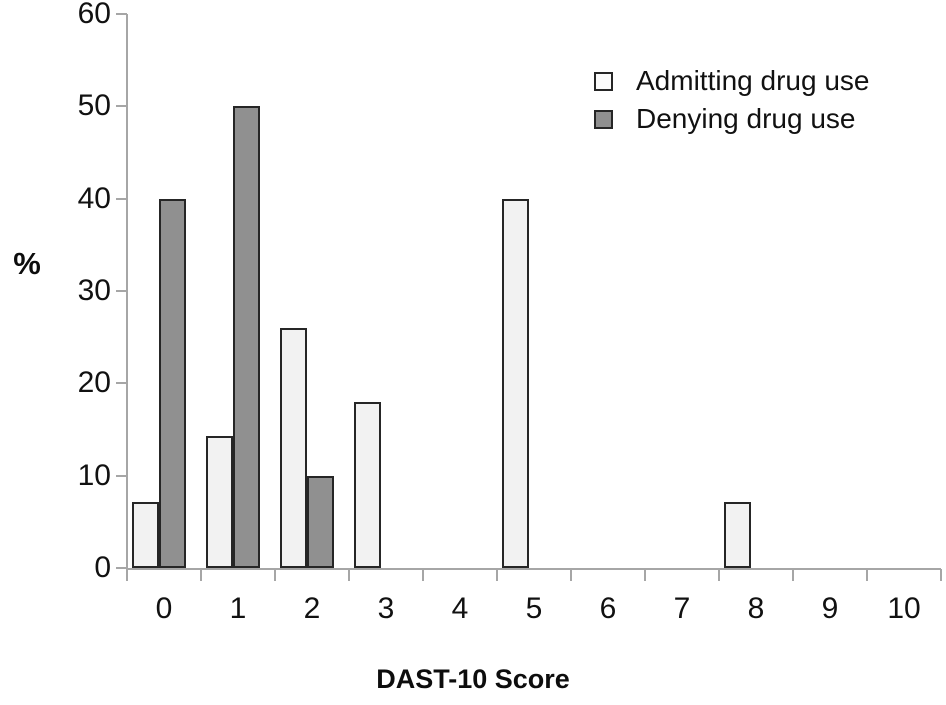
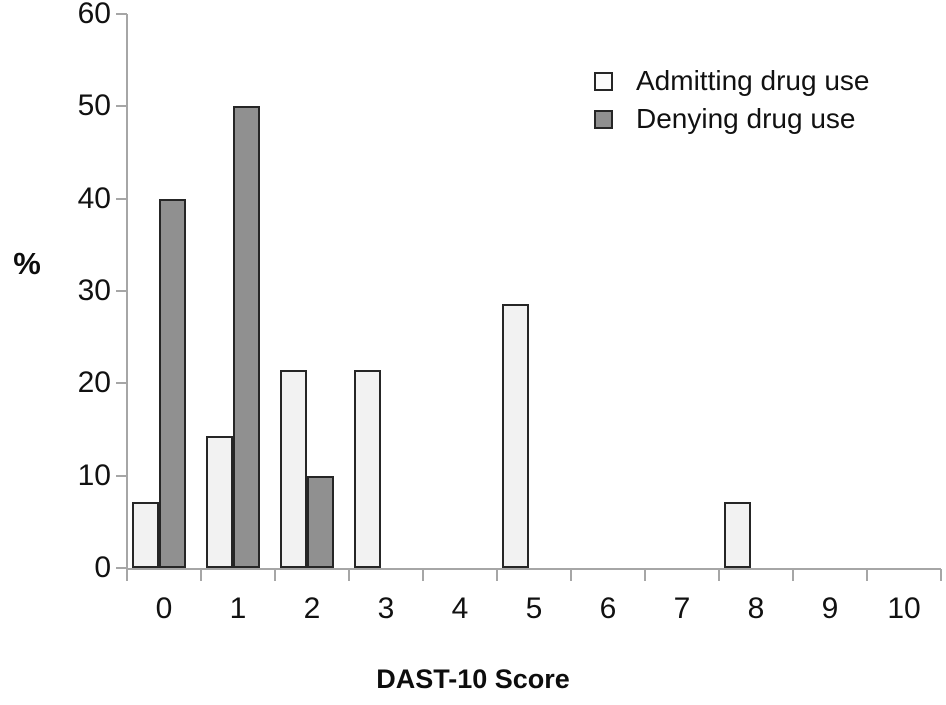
Admitting drug use/2: 26 -> 21
Admitting drug use/3: 18 -> 21
Admitting drug use/5: 40 -> 29
